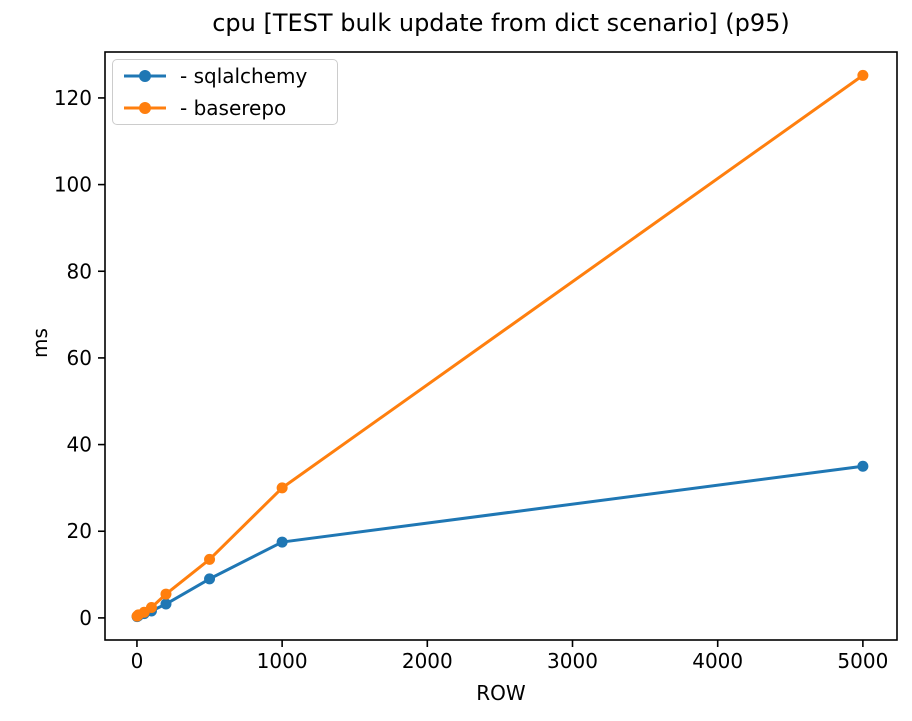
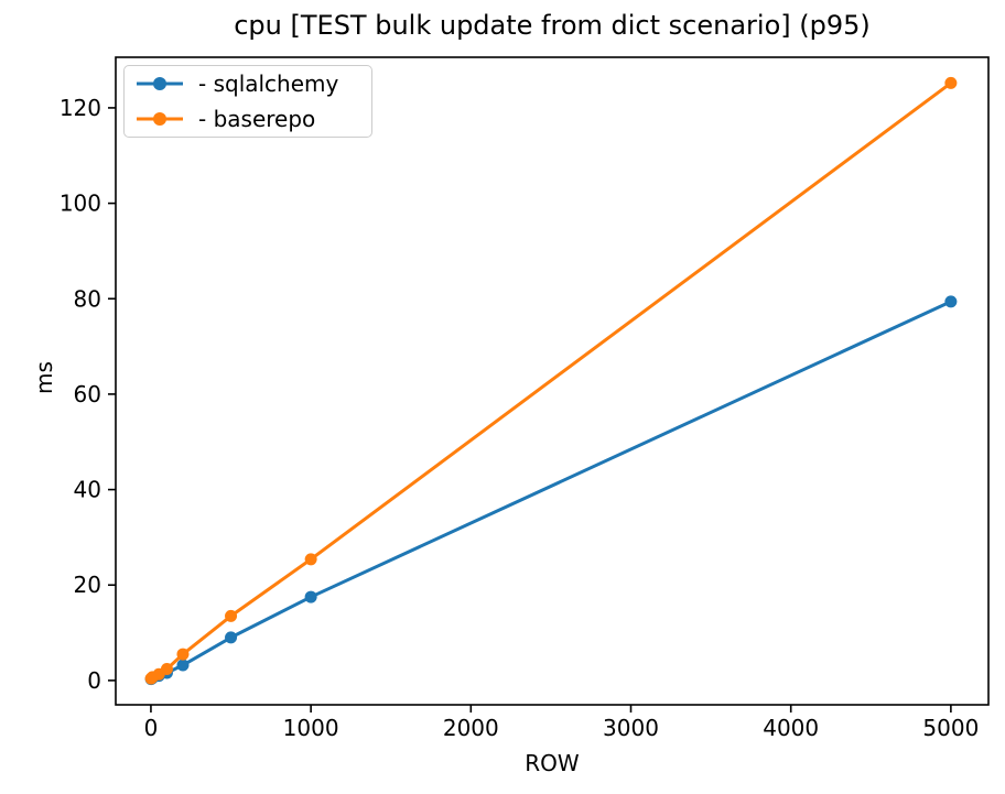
- baserepo/1000: 30 -> 25
- sqlalchemy/5000: 35 -> 79
